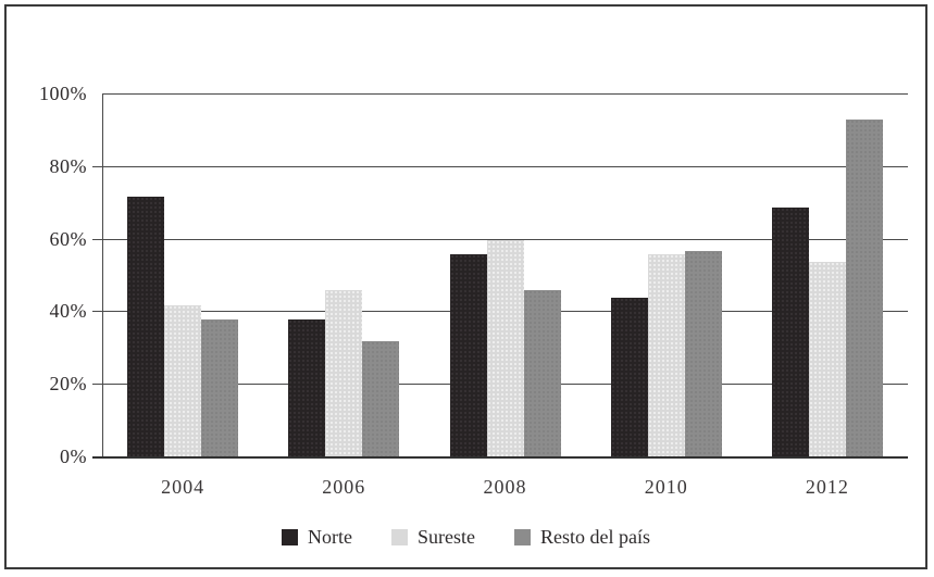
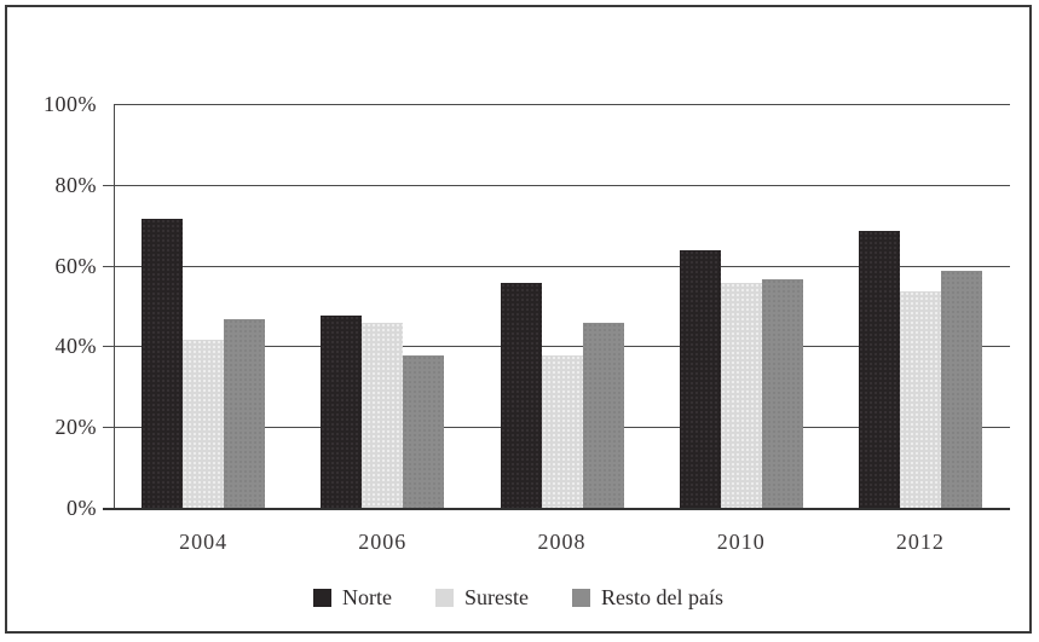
Resto del país/2004: 38% -> 47%
Norte/2006: 38% -> 48%
Resto del país/2006: 32% -> 38%
Sureste/2008: 60% -> 38%
Norte/2010: 44% -> 64%
Resto del país/2012: 93% -> 59%
